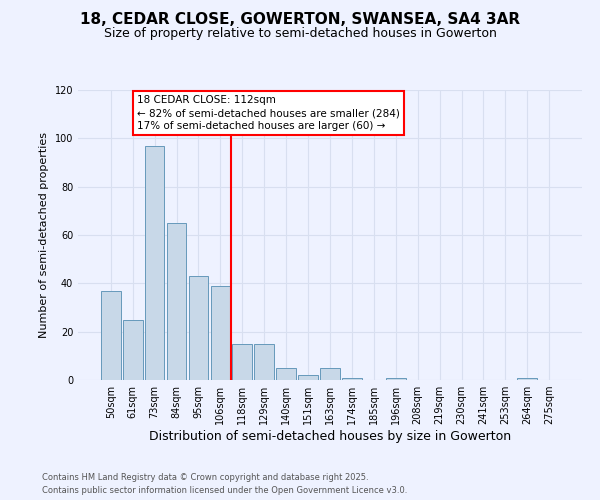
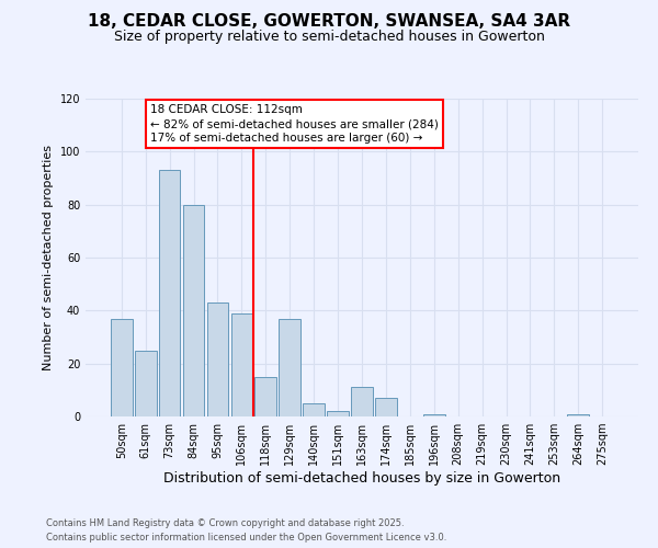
73sqm: 97 -> 93
84sqm: 65 -> 80
129sqm: 15 -> 37
163sqm: 5 -> 11
174sqm: 1 -> 7
